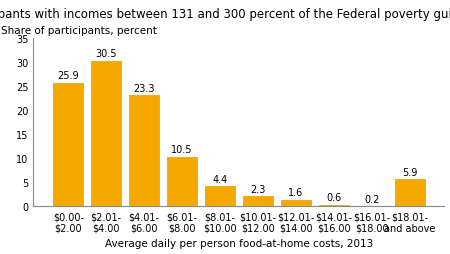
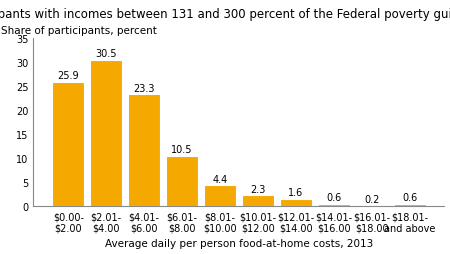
$18.01- and above: 5.9 -> 0.6
